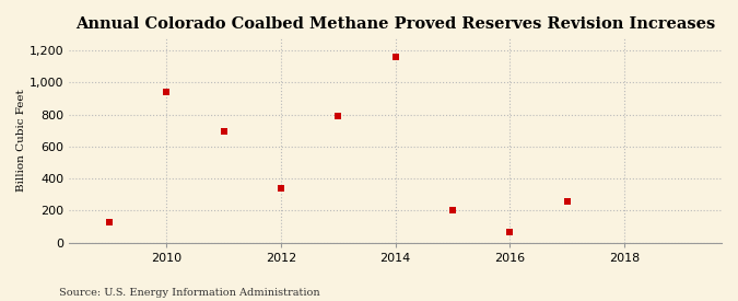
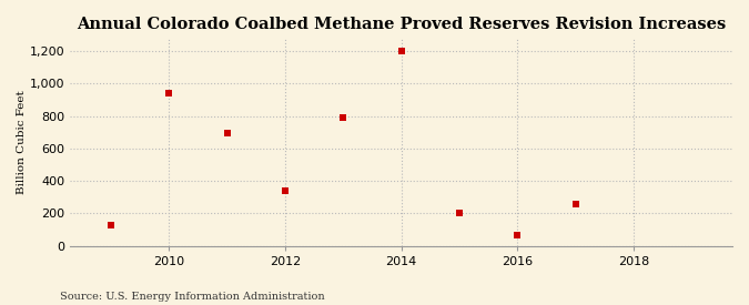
2014: 1,160 -> 1,200
